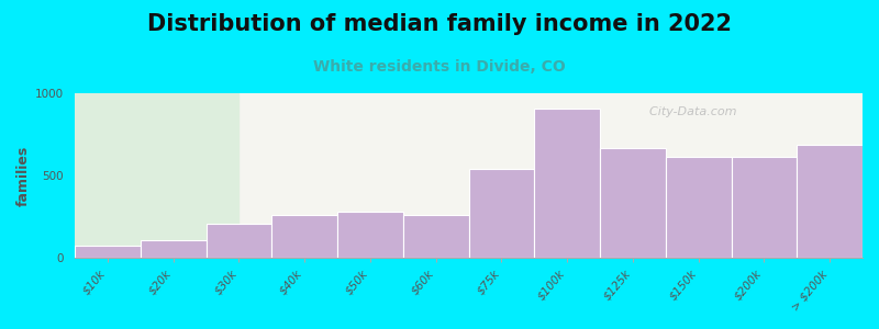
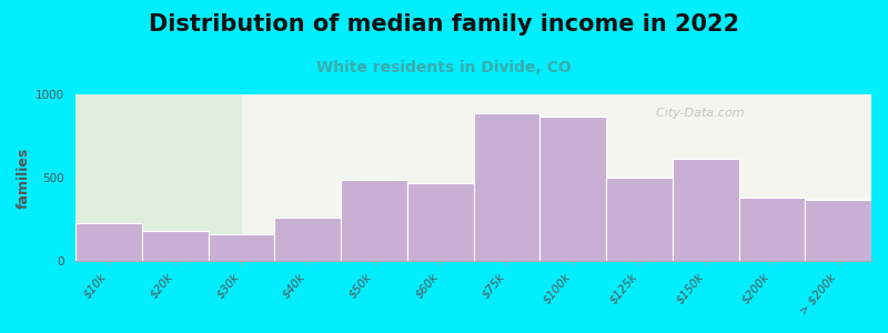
$10k: 80 -> 230
$20k: 110 -> 180
$30k: 210 -> 160
$50k: 280 -> 490
$60k: 260 -> 470
$75k: 540 -> 890
$100k: 910 -> 870
$125k: 660 -> 500
$200k: 620 -> 380
> $200k: 690 -> 370
